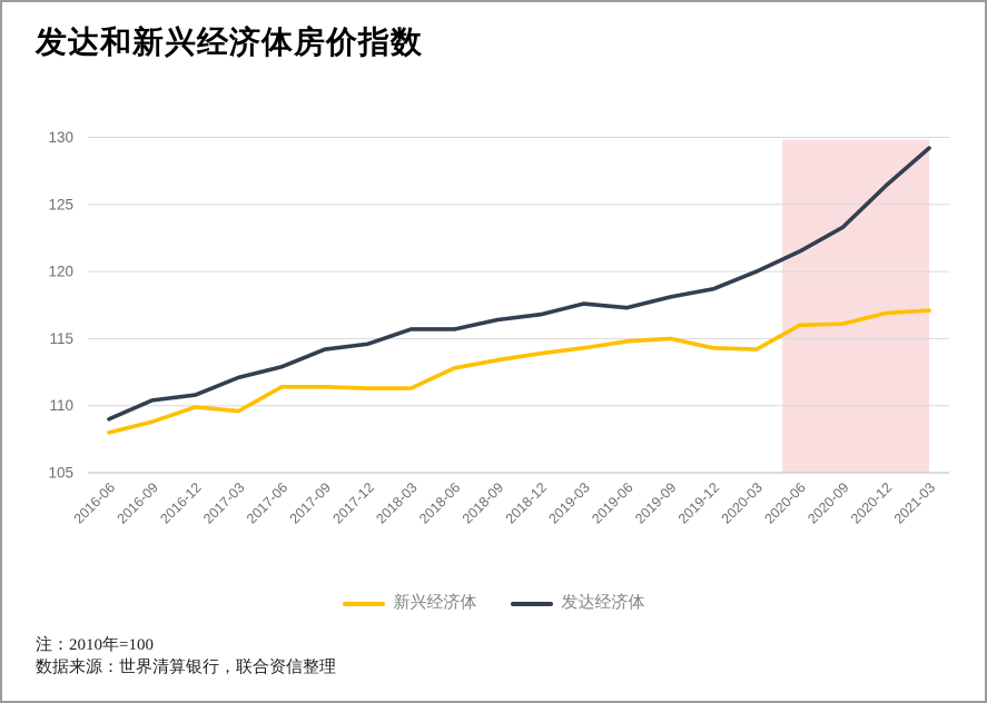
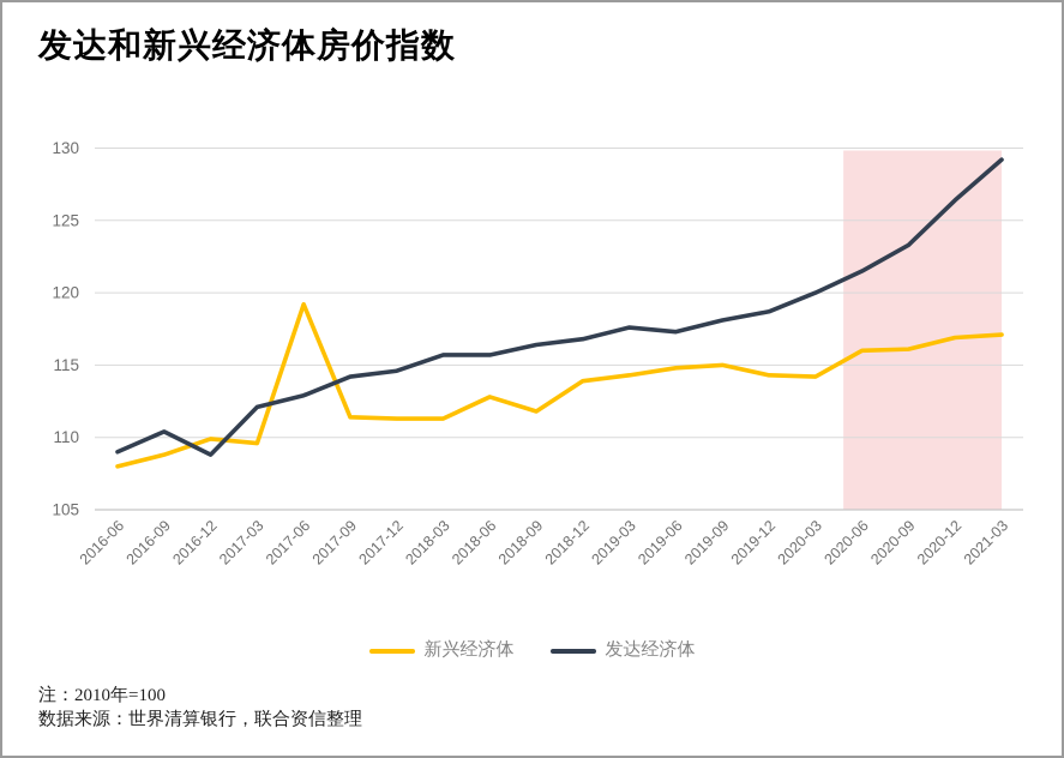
发达经济体/2016-12: 110.8 -> 108.8
新兴经济体/2017-06: 111.4 -> 119.2
新兴经济体/2018-09: 113.4 -> 111.8
